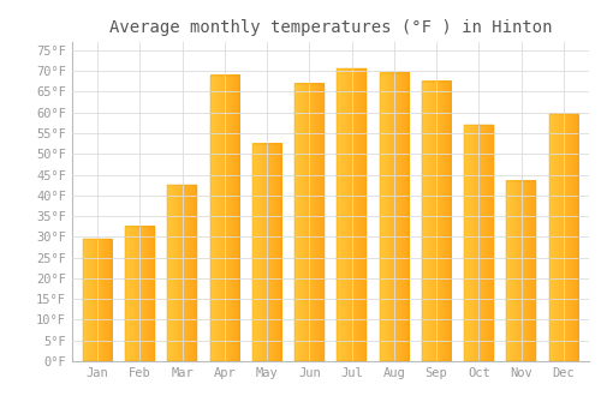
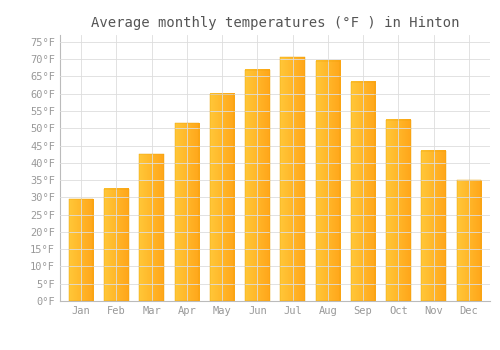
Apr: 69.0°F -> 51.5°F
May: 52.5°F -> 60.0°F
Sep: 67.5°F -> 63.5°F
Oct: 57.0°F -> 52.5°F
Dec: 59.5°F -> 35.0°F
